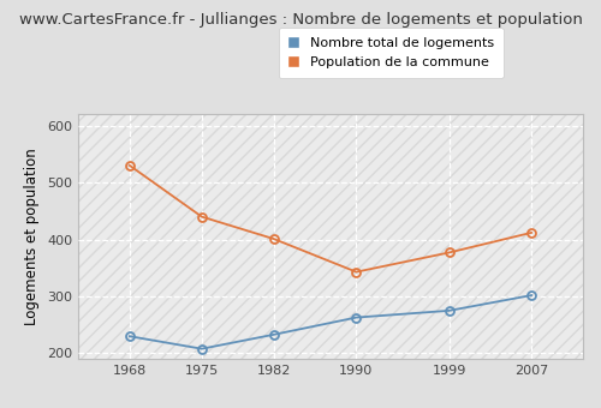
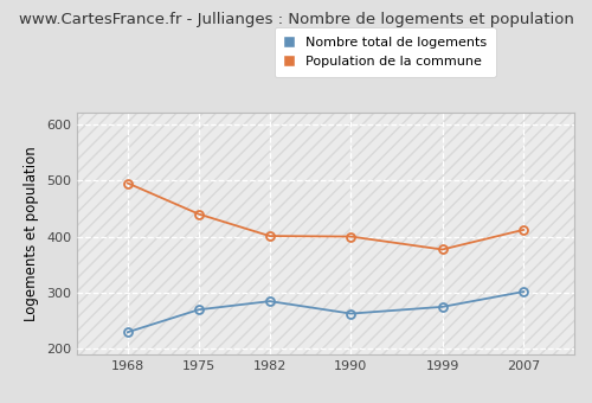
Population de la commune/1968: 530 -> 495
Nombre total de logements/1975: 208 -> 270
Nombre total de logements/1982: 233 -> 285
Population de la commune/1990: 343 -> 400
